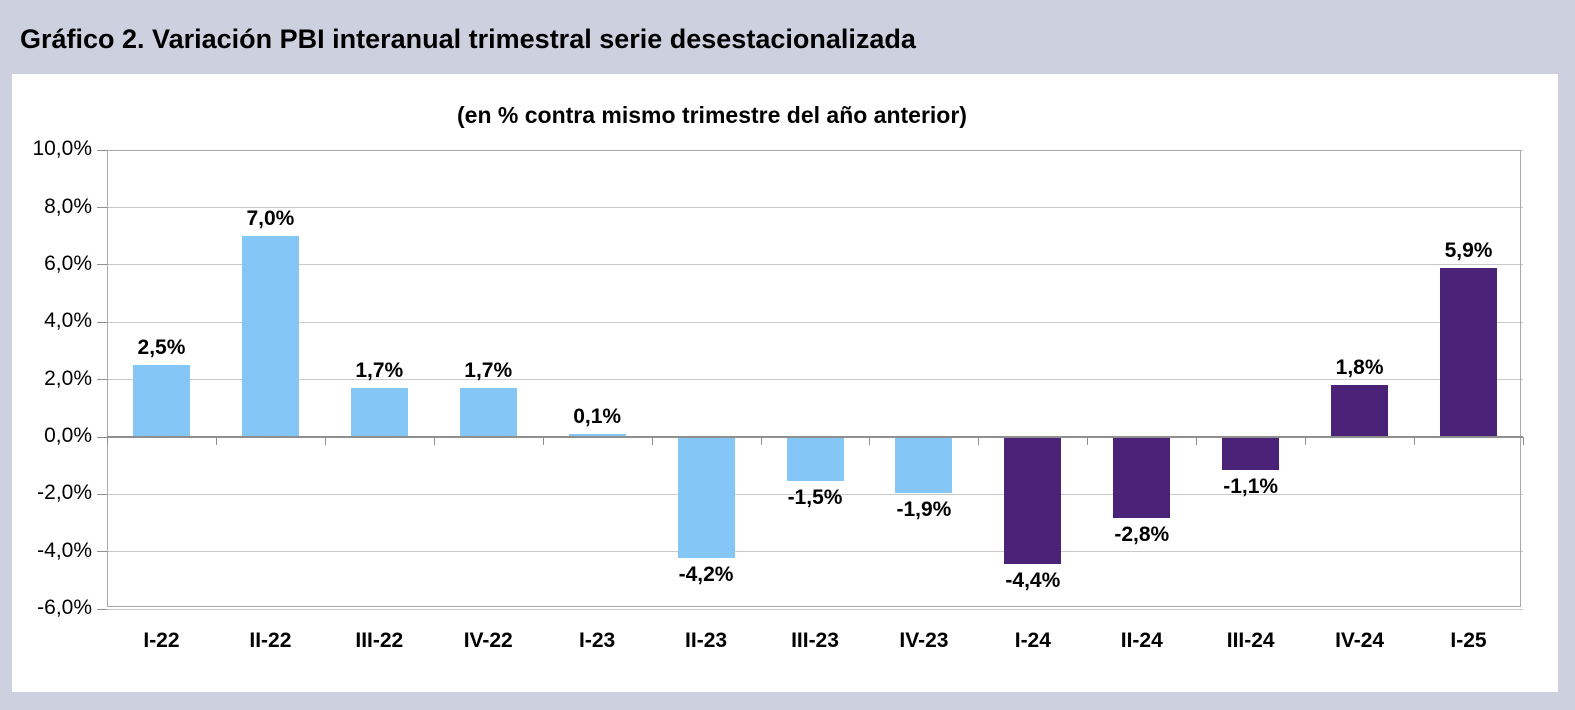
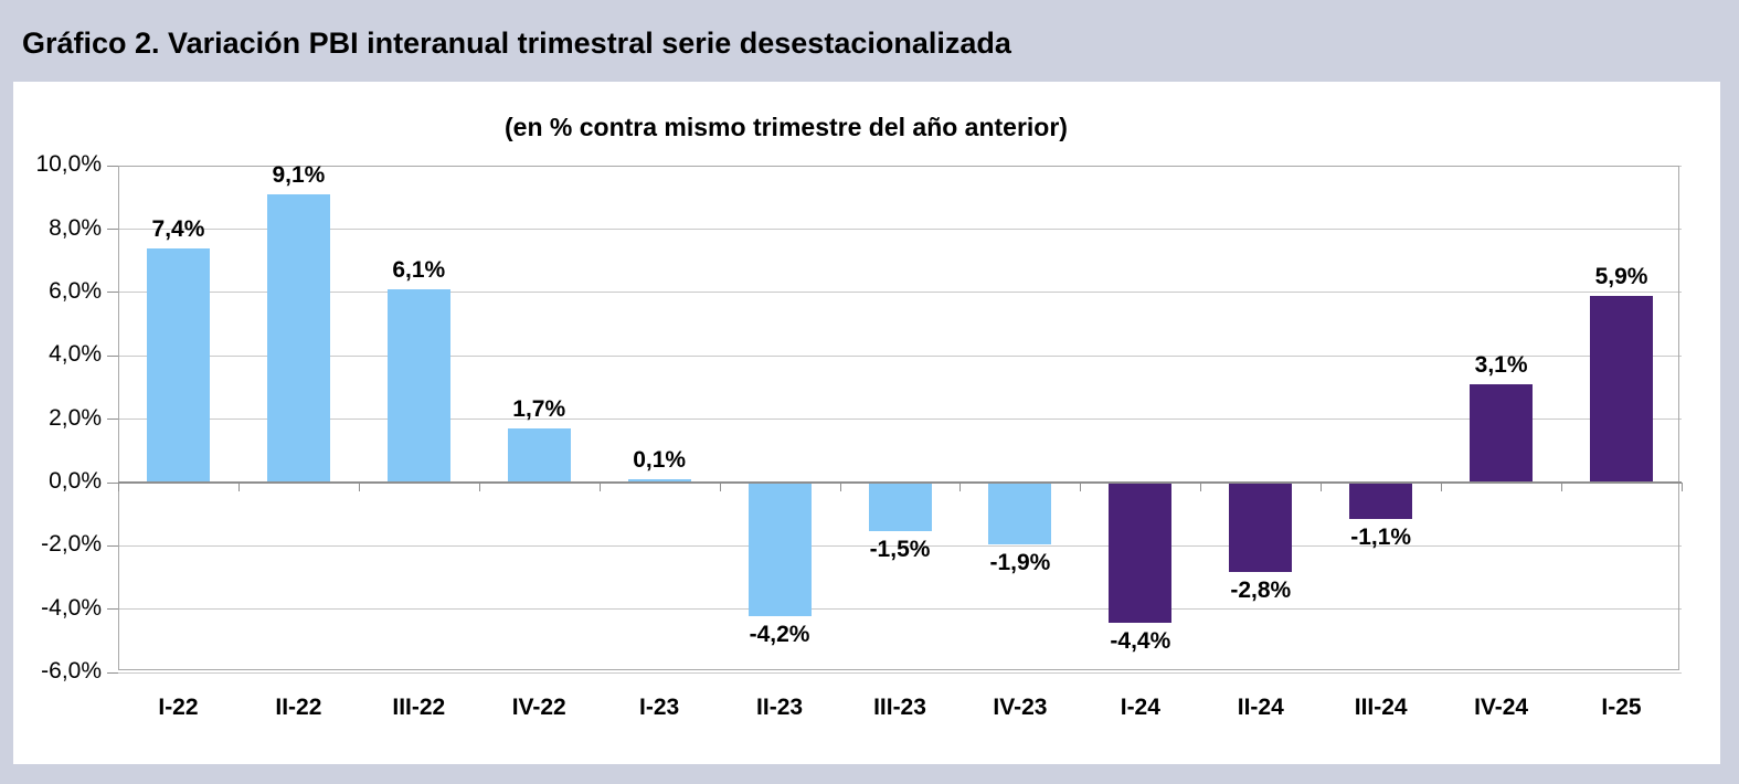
I-22: 2,5% -> 7,4%
II-22: 7,0% -> 9,1%
III-22: 1,7% -> 6,1%
IV-24: 1,8% -> 3,1%
